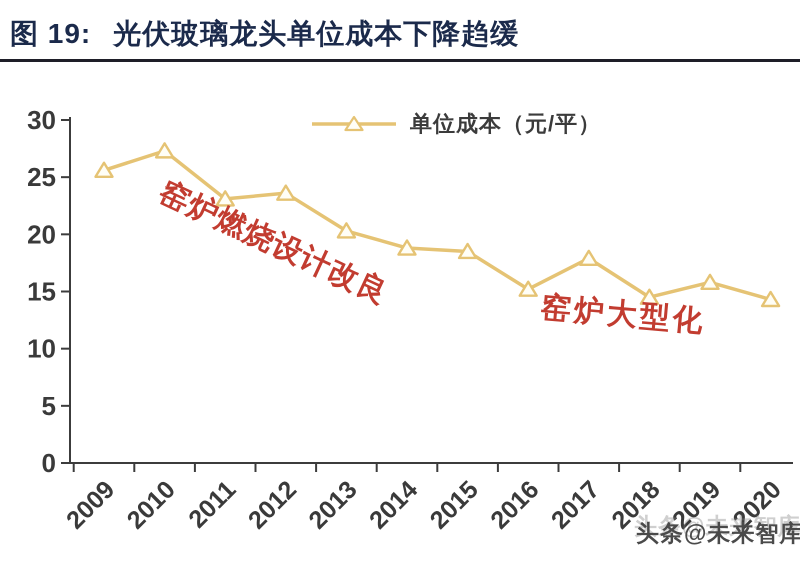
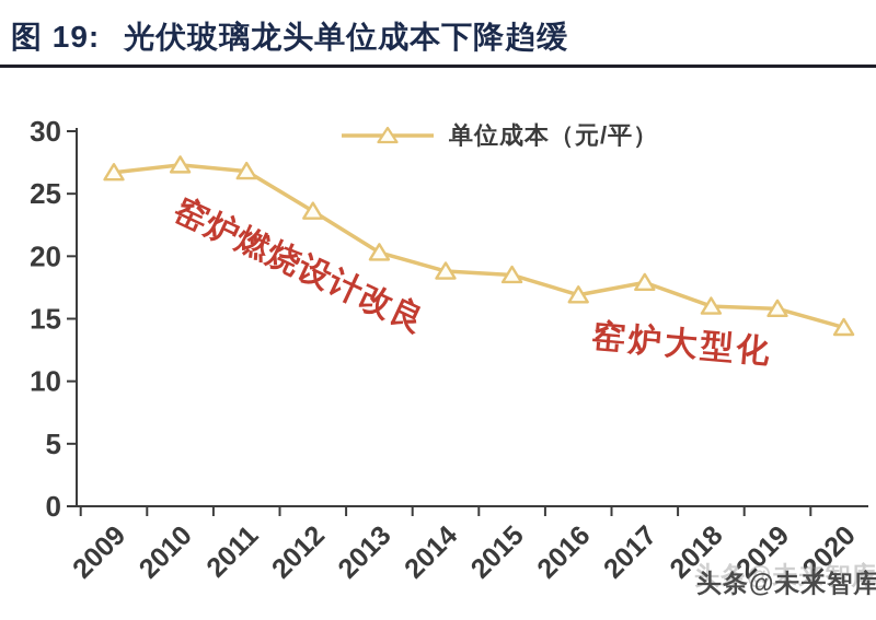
2009: 25.6 -> 26.7
2011: 23.1 -> 26.8
2016: 15.2 -> 16.9
2018: 14.5 -> 16.0
